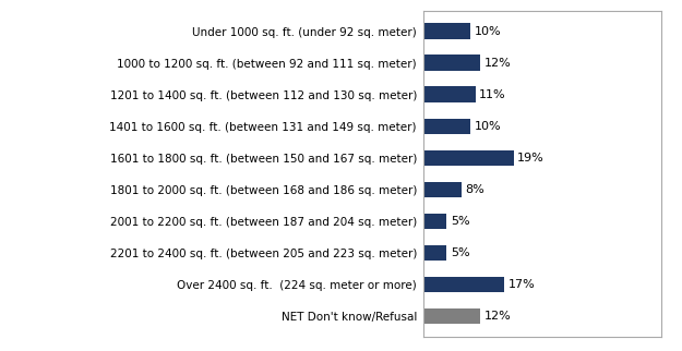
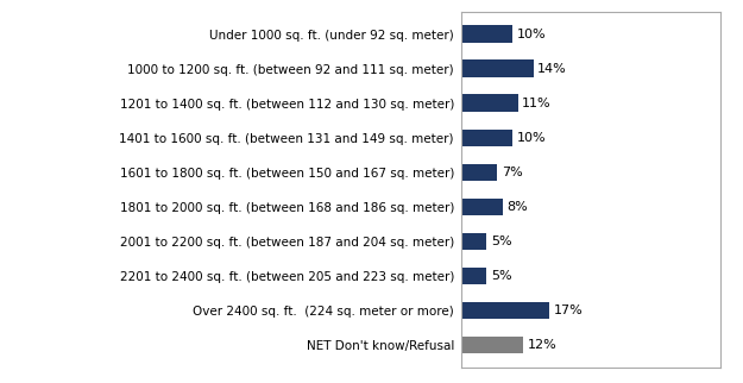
1000 to 1200 sq. ft. (between 92 and 111 sq. meter): 12% -> 14%
1601 to 1800 sq. ft. (between 150 and 167 sq. meter): 19% -> 7%
